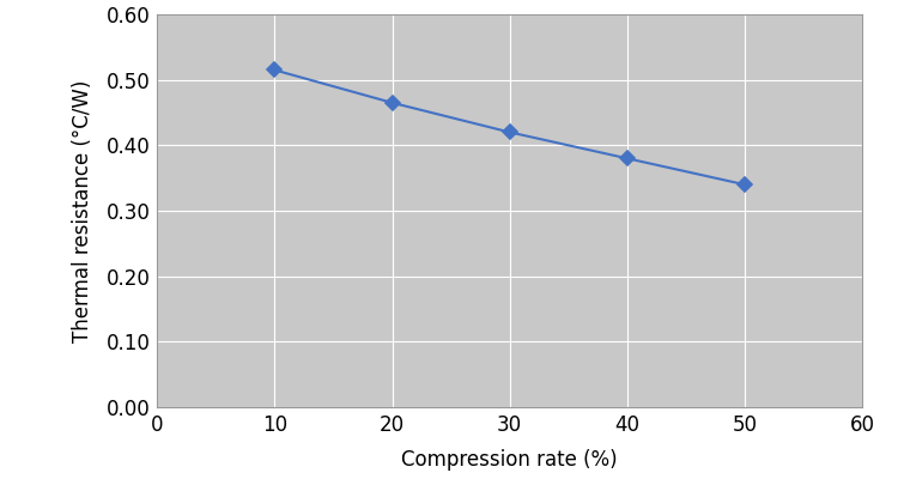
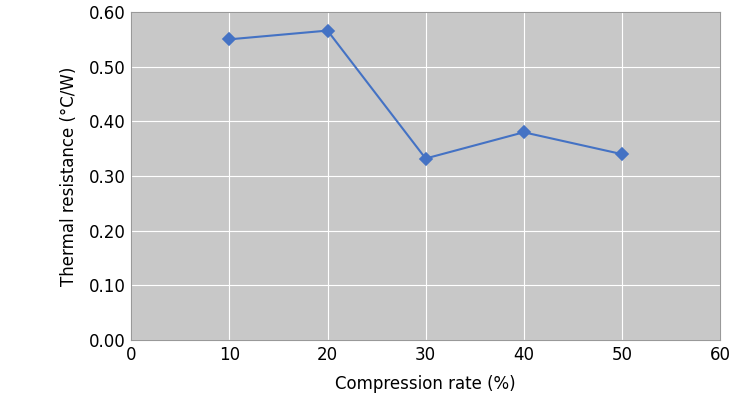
10: 0.515 -> 0.550
20: 0.465 -> 0.566
30: 0.420 -> 0.332
